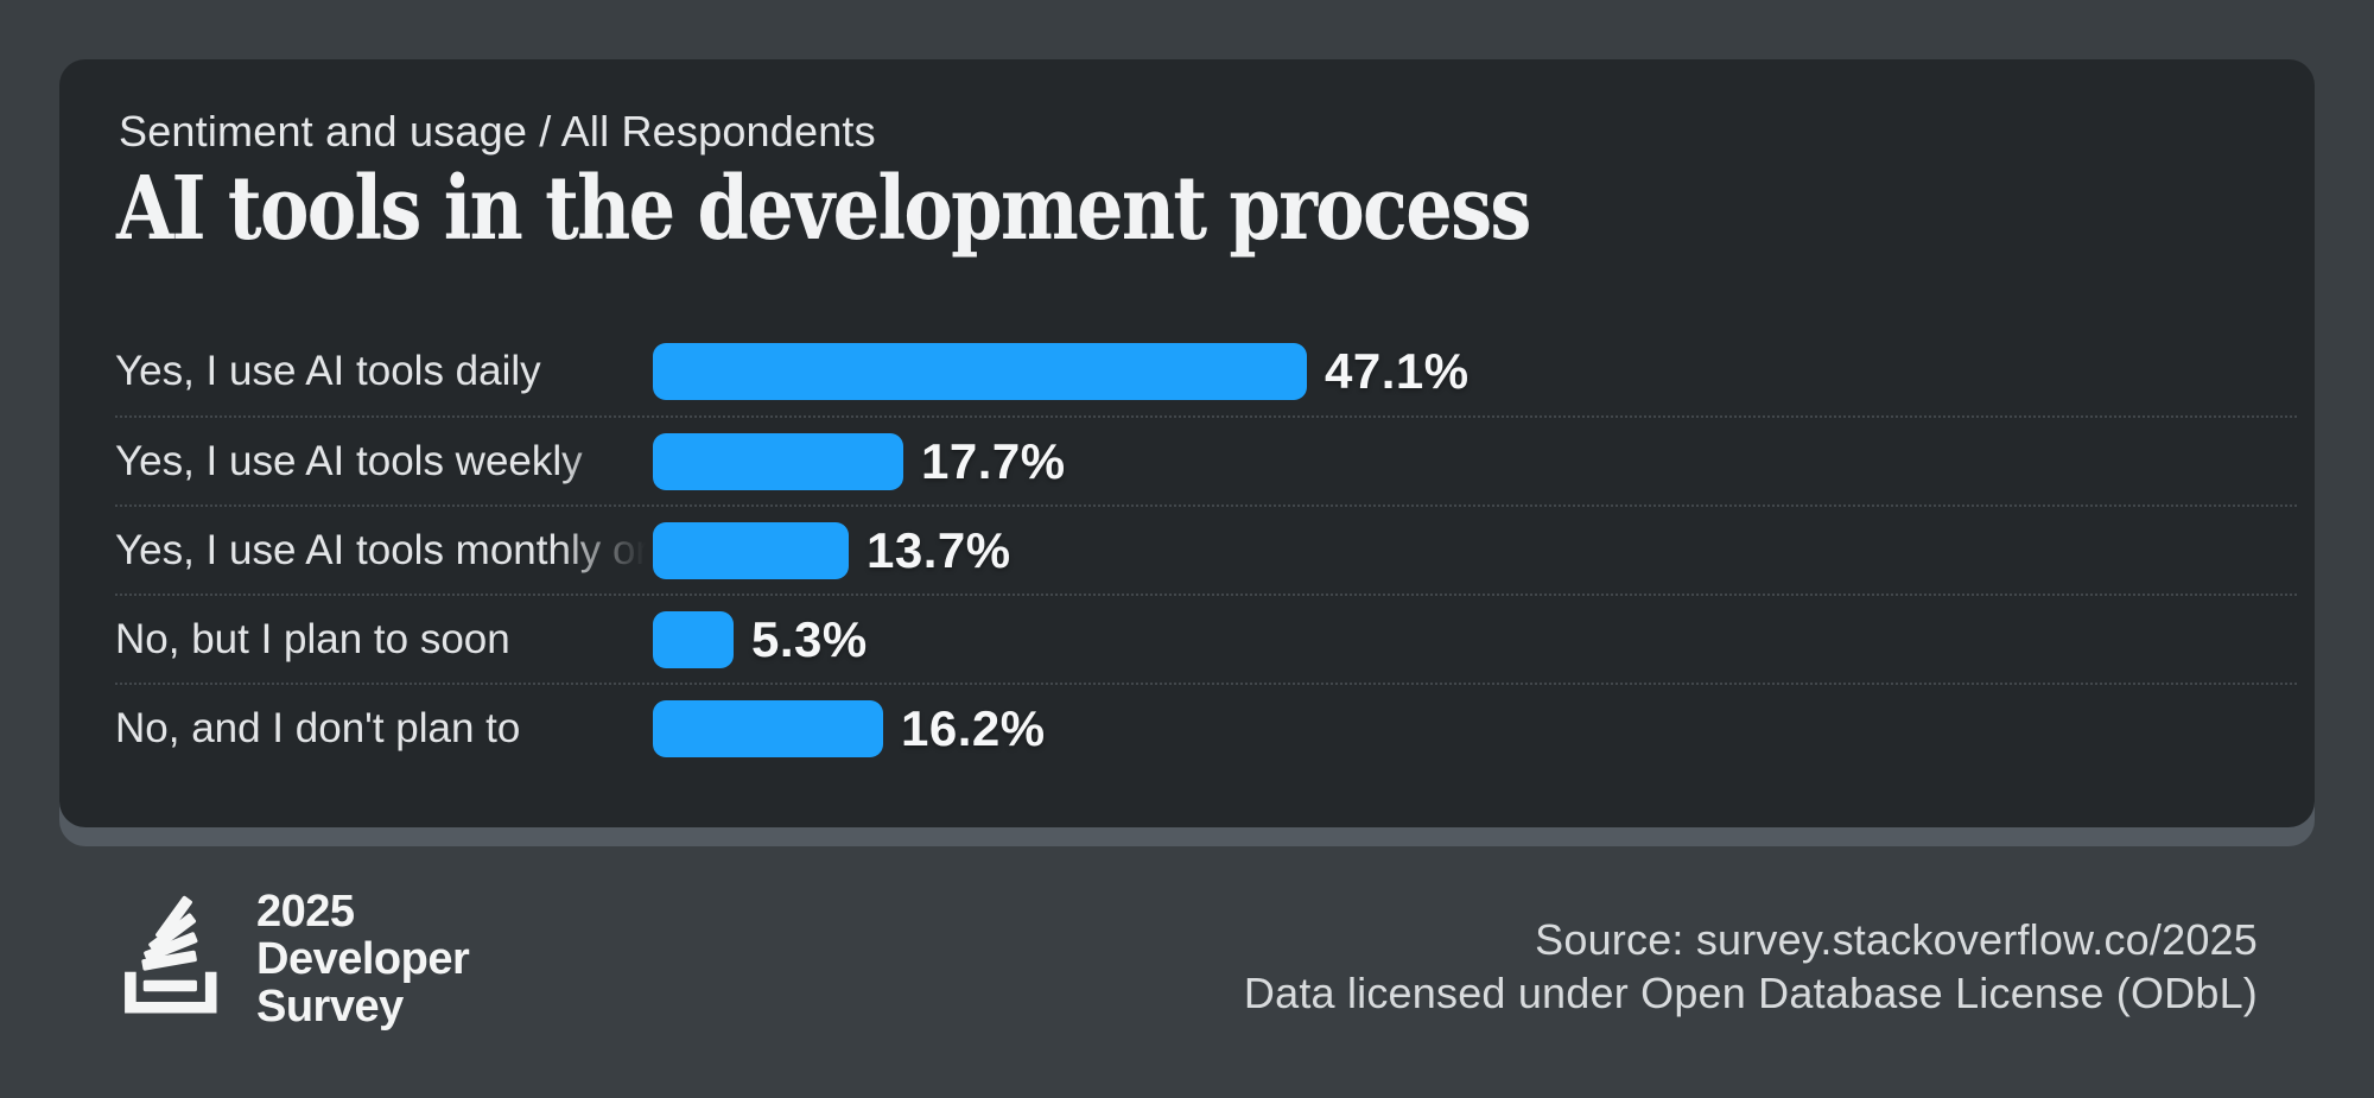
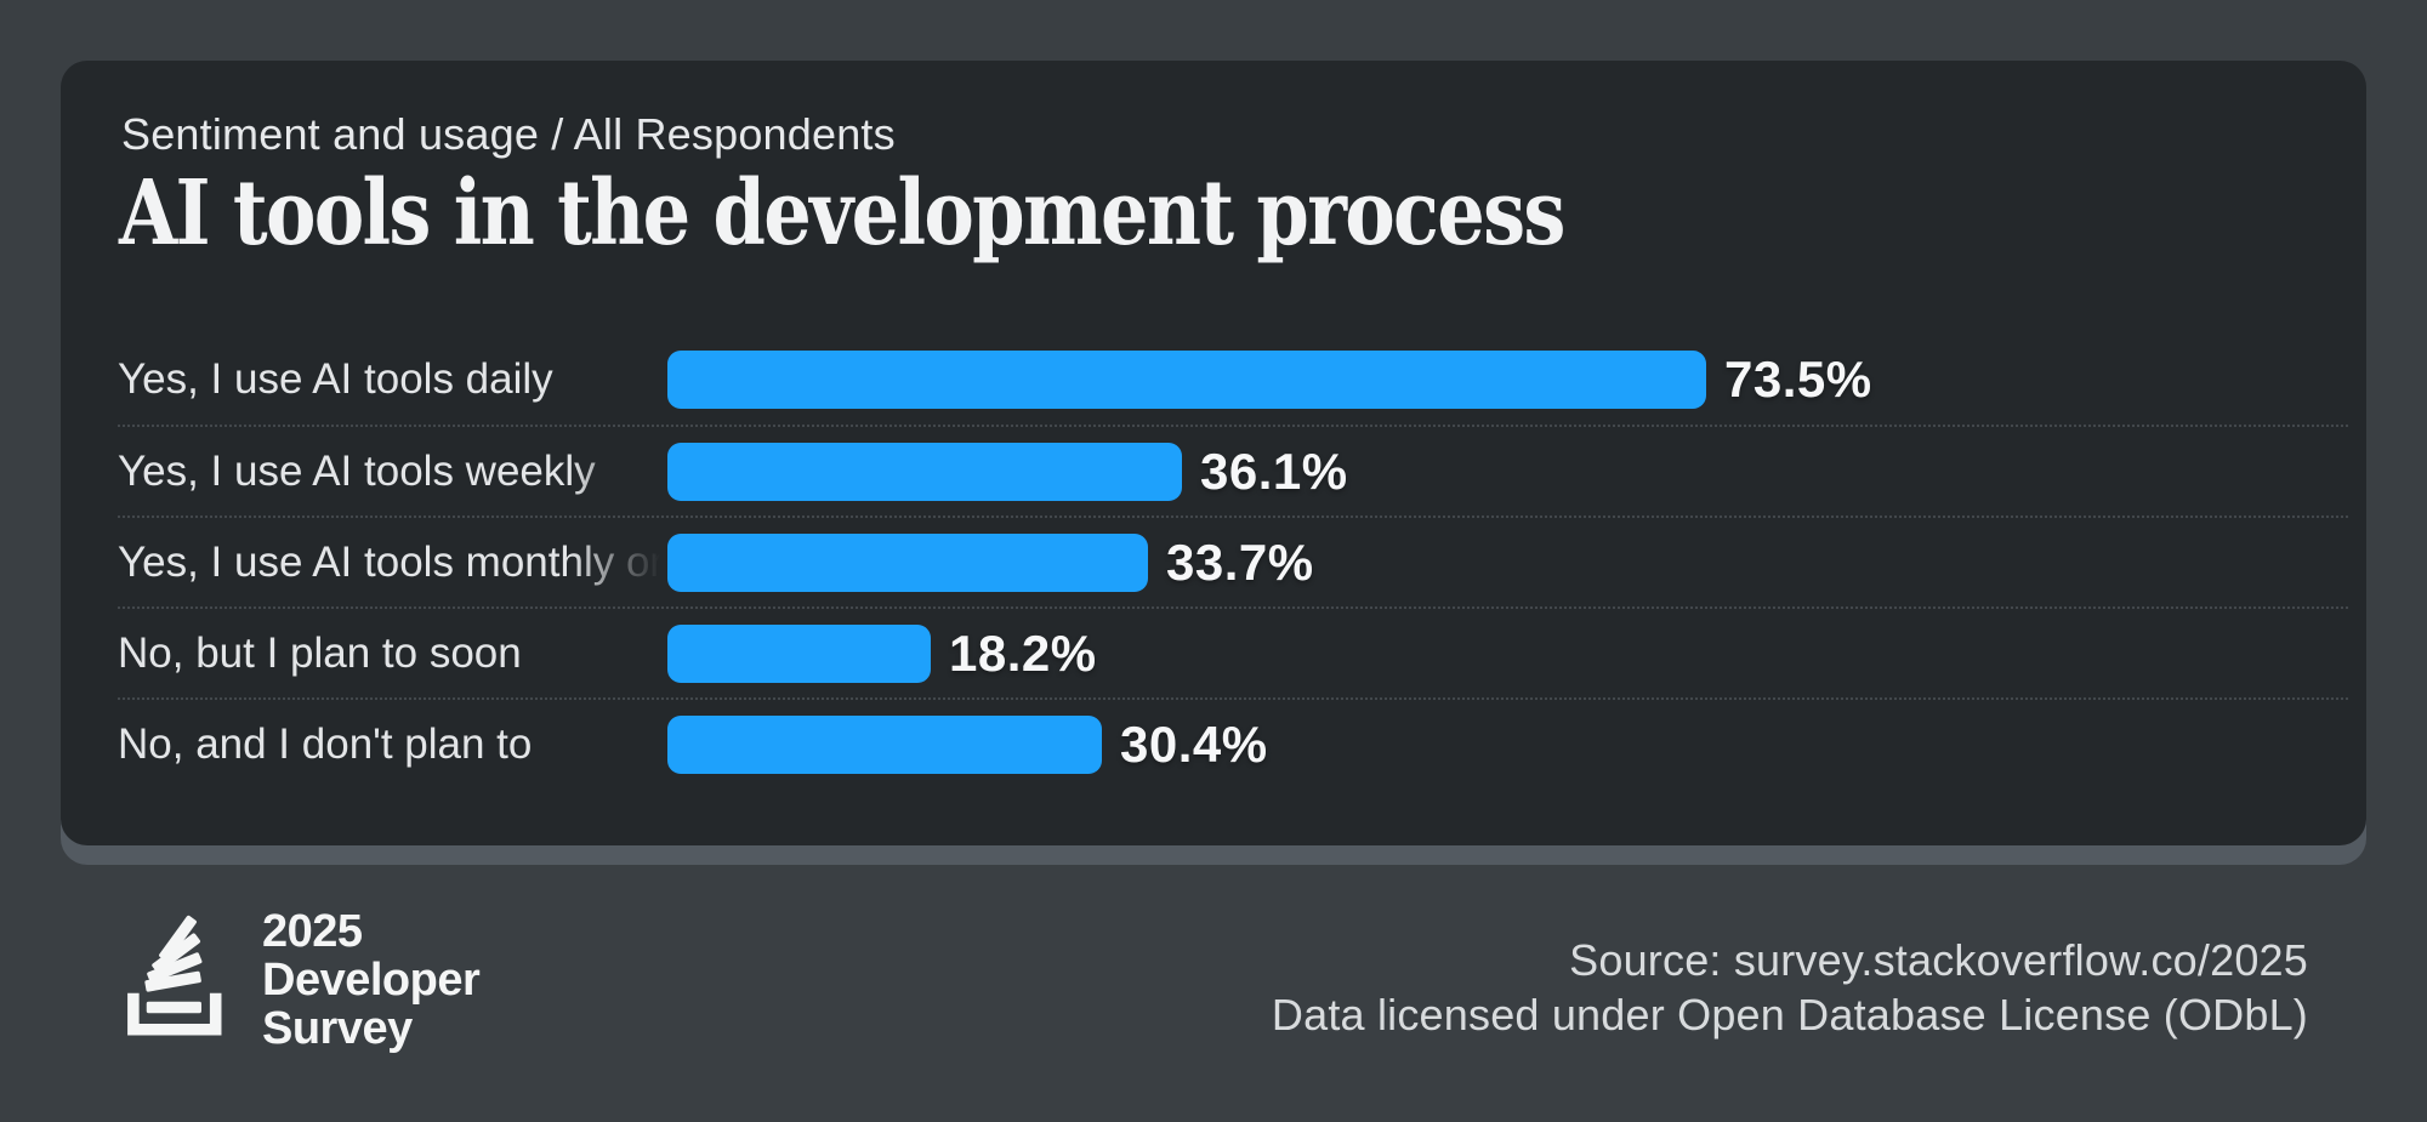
Yes, I use AI tools daily: 47.1% -> 73.5%
Yes, I use AI tools weekly: 17.7% -> 36.1%
Yes, I use AI tools monthly or infrequently: 13.7% -> 33.7%
No, but I plan to soon: 5.3% -> 18.2%
No, and I don't plan to: 16.2% -> 30.4%
